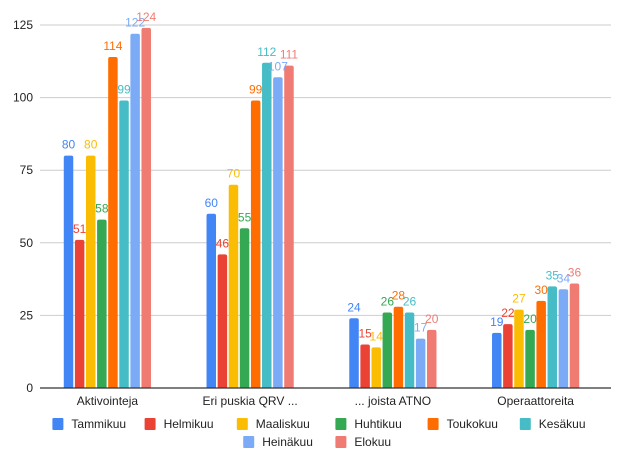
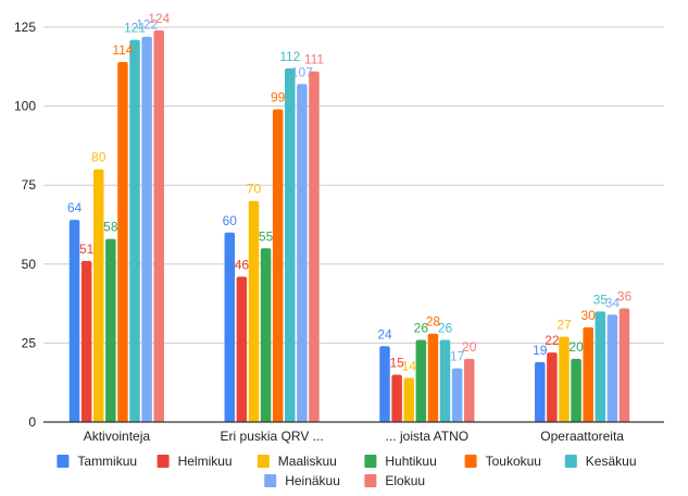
Tammikuu/Aktivointeja: 80 -> 64
Kesäkuu/Aktivointeja: 99 -> 121
